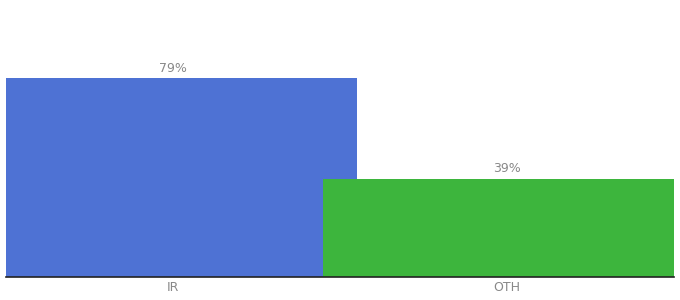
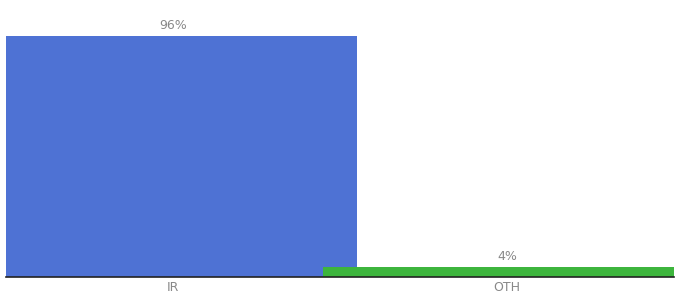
IR: 79% -> 96%
OTH: 39% -> 4%
